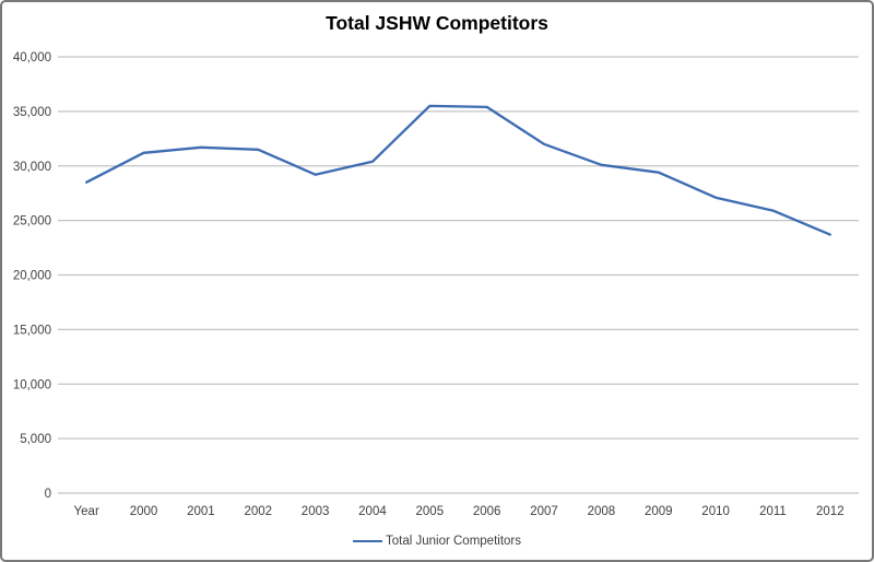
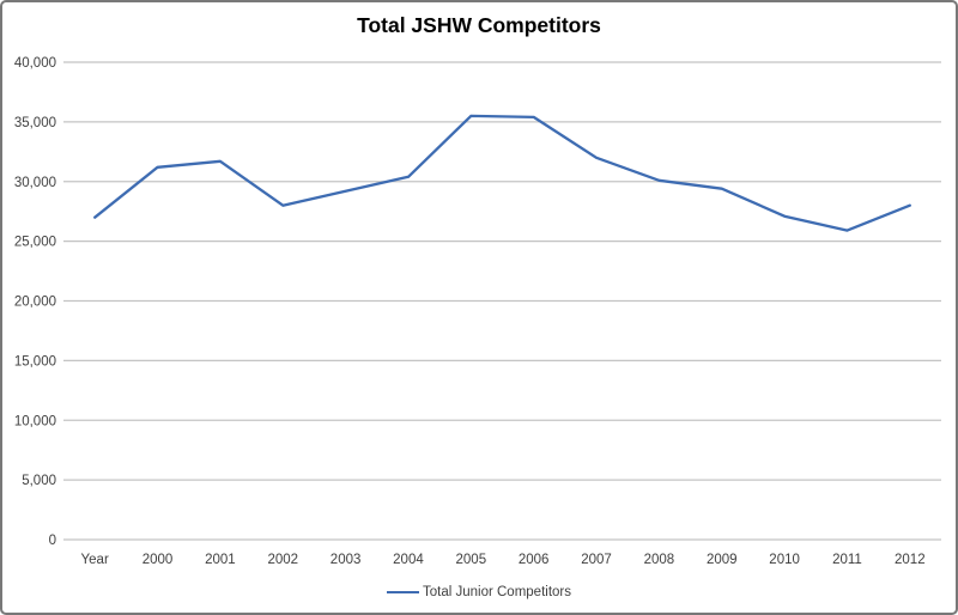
Year: 28000 -> 27000
2002: 32000 -> 28000
2012: 24000 -> 28000
